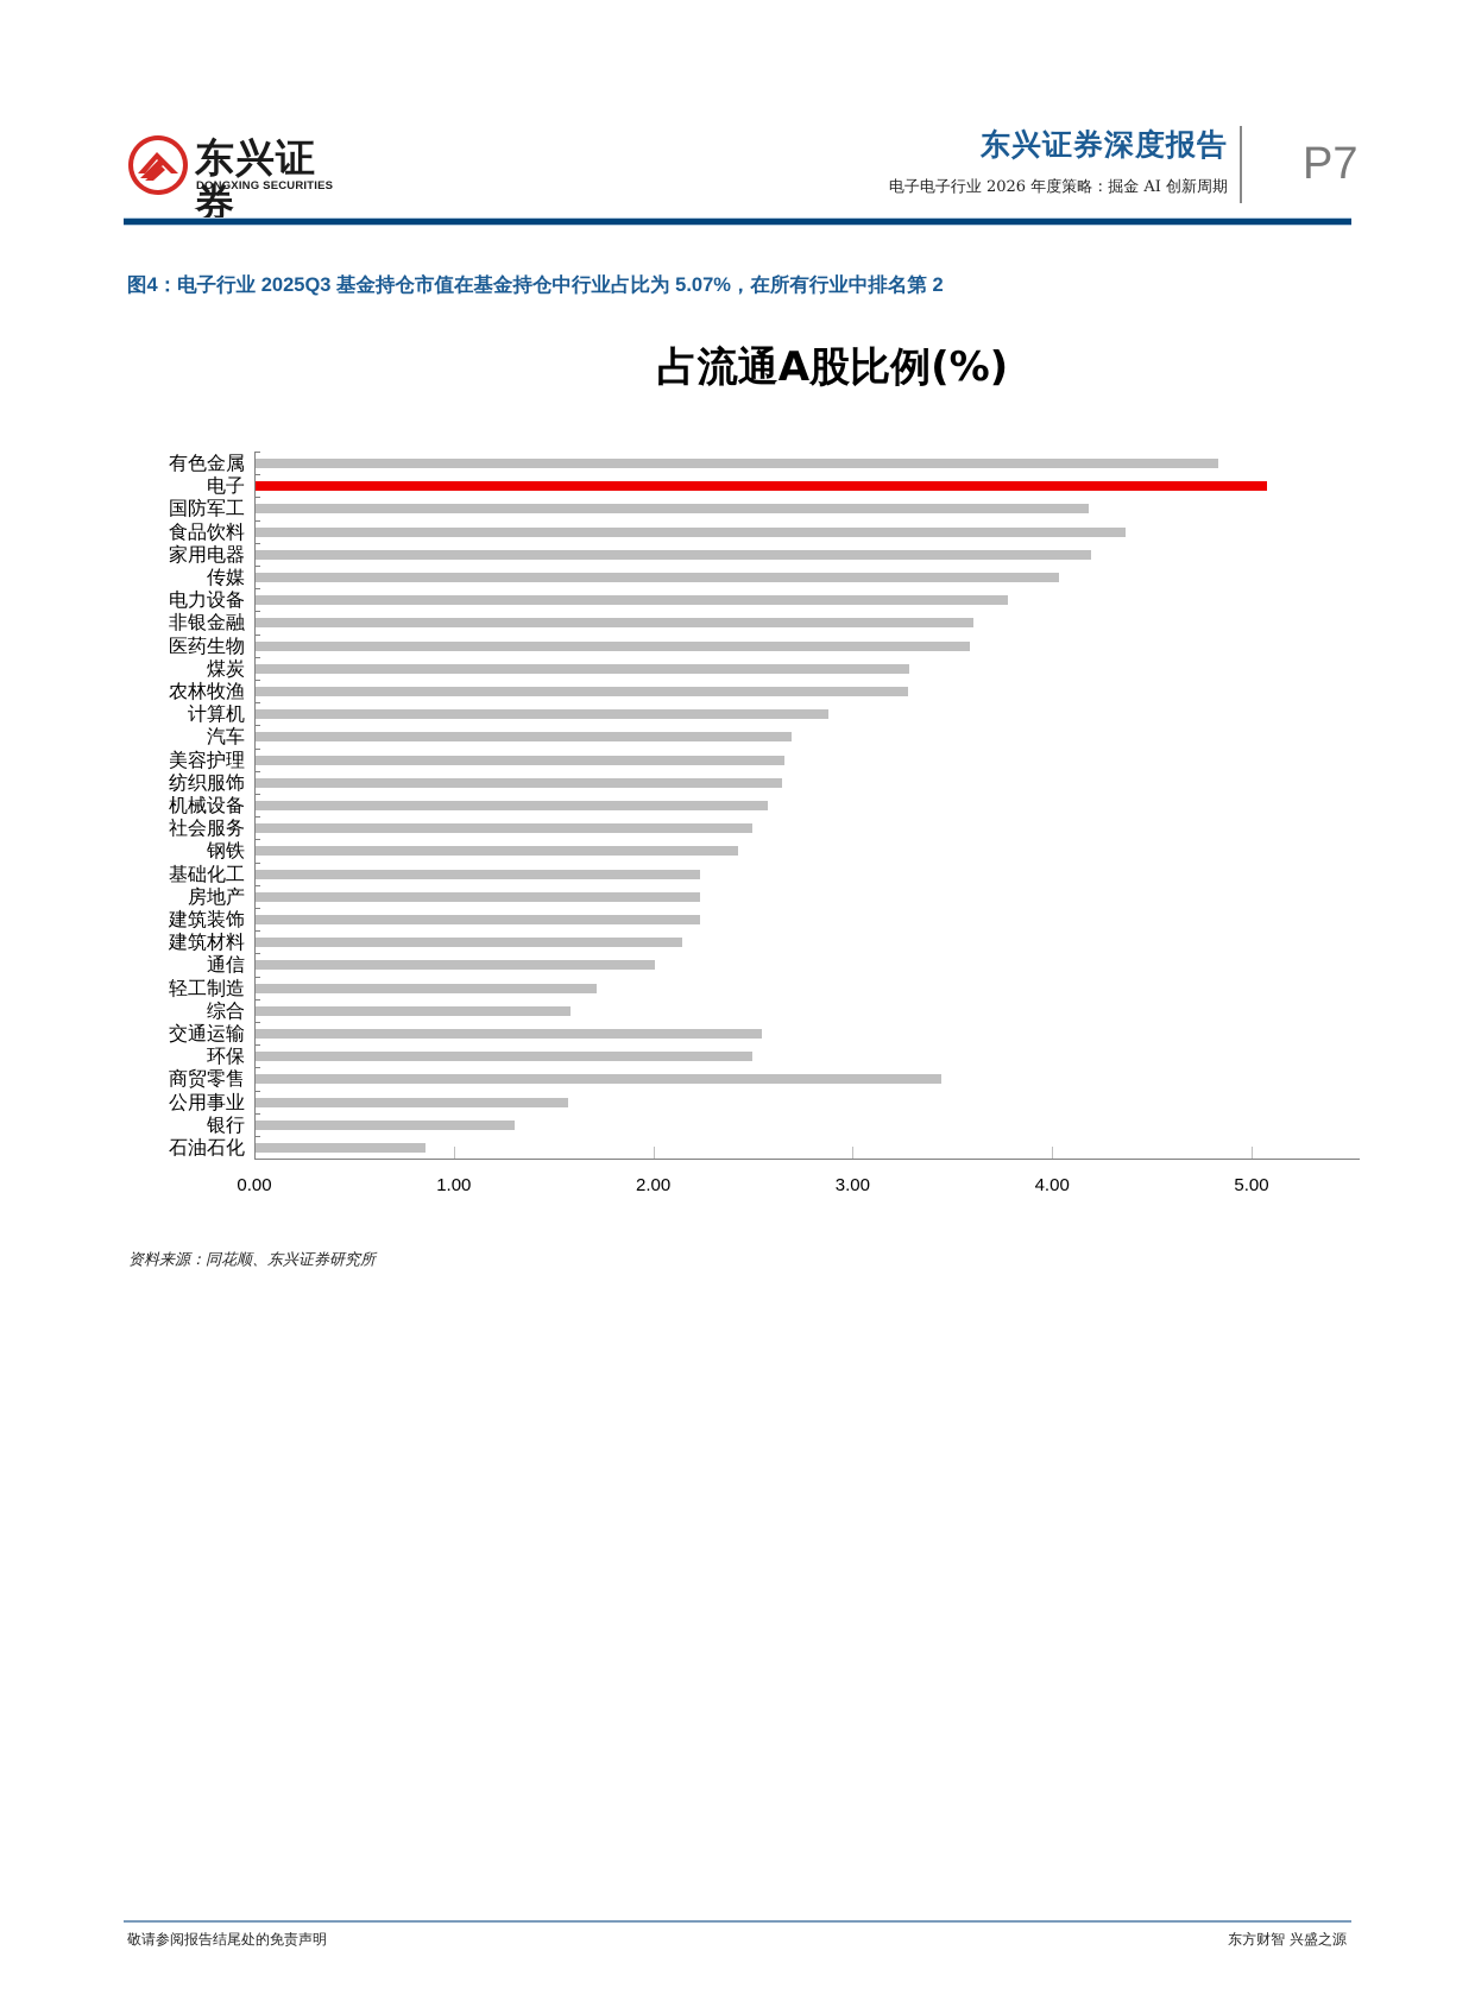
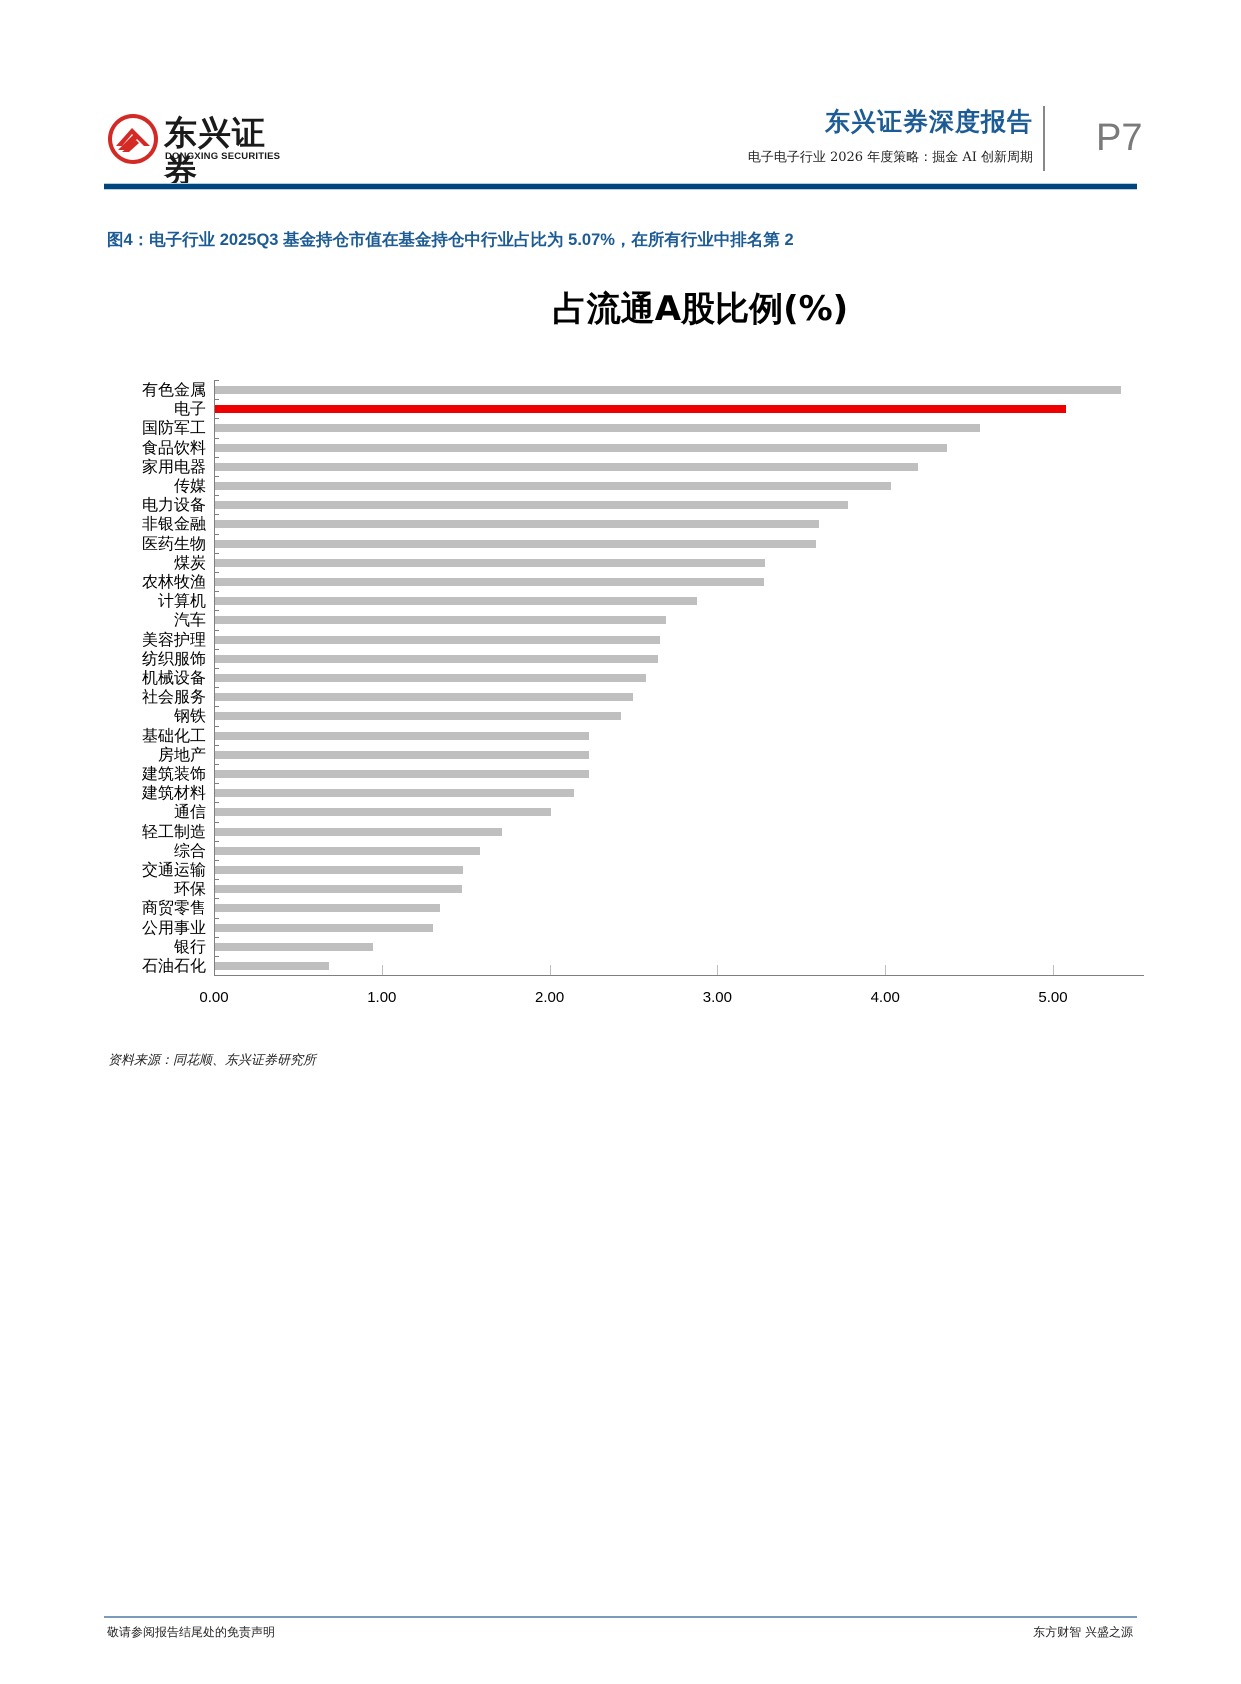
有色金属: 4.83 -> 5.40
国防军工: 4.18 -> 4.56
交通运输: 2.54 -> 1.48
环保: 2.49 -> 1.47
商贸零售: 3.44 -> 1.34
公用事业: 1.57 -> 1.30
银行: 1.30 -> 0.94
石油石化: 0.85 -> 0.68
